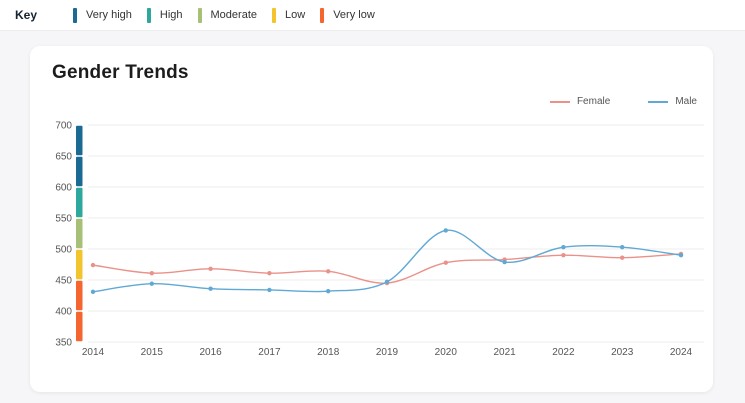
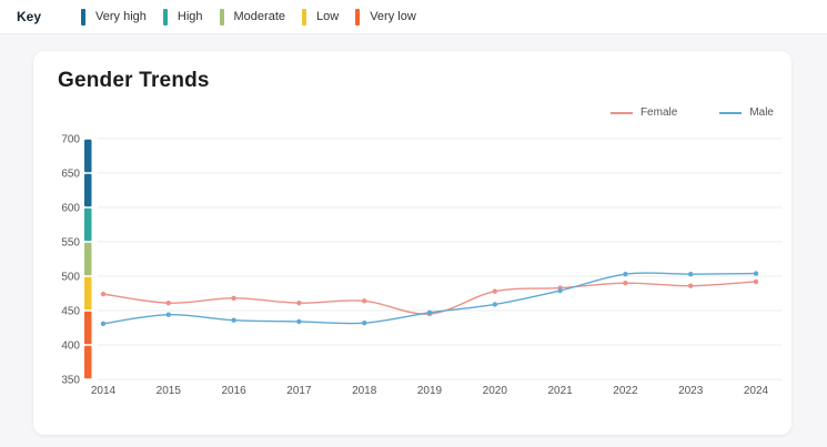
Male/2020: 530 -> 460
Male/2024: 490 -> 500
